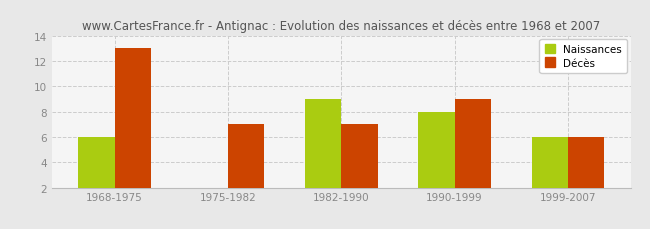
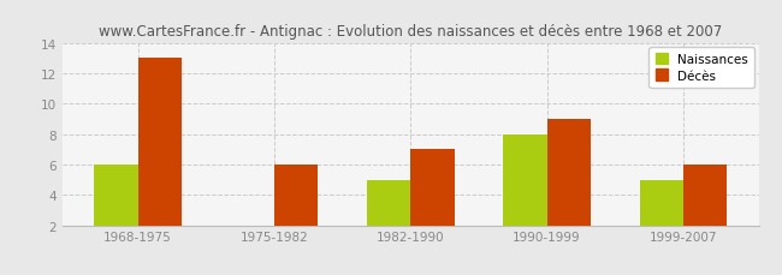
Décès/1975-1982: 7 -> 6
Naissances/1982-1990: 9 -> 5
Naissances/1999-2007: 6 -> 5
